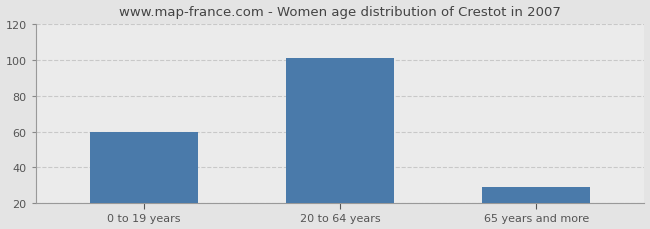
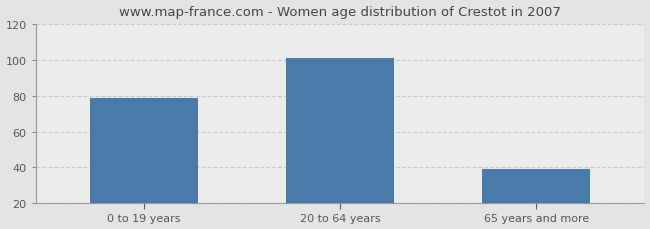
0 to 19 years: 60 -> 79
65 years and more: 29 -> 39
